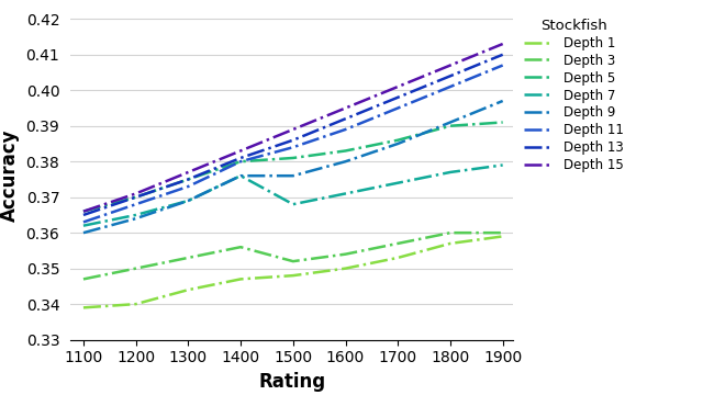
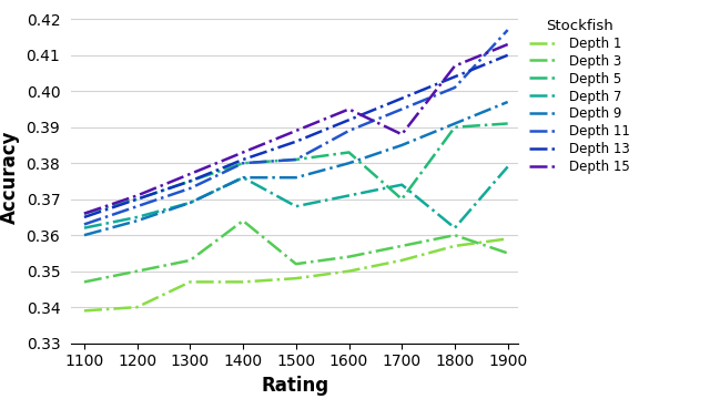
Depth 1/1300: 0.344 -> 0.347
Depth 3/1400: 0.356 -> 0.364
Depth 11/1500: 0.384 -> 0.381
Depth 5/1700: 0.386 -> 0.370
Depth 15/1700: 0.401 -> 0.388
Depth 7/1800: 0.377 -> 0.362
Depth 3/1900: 0.360 -> 0.355
Depth 11/1900: 0.407 -> 0.417
